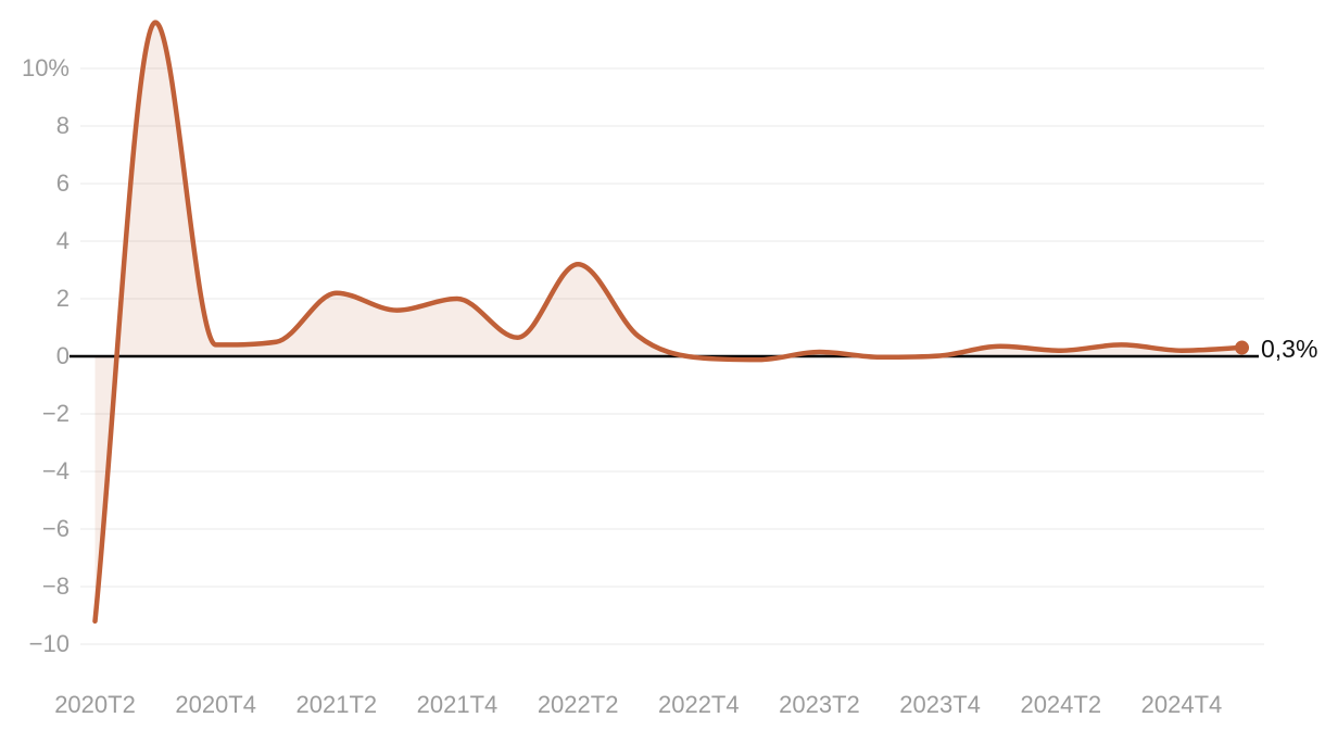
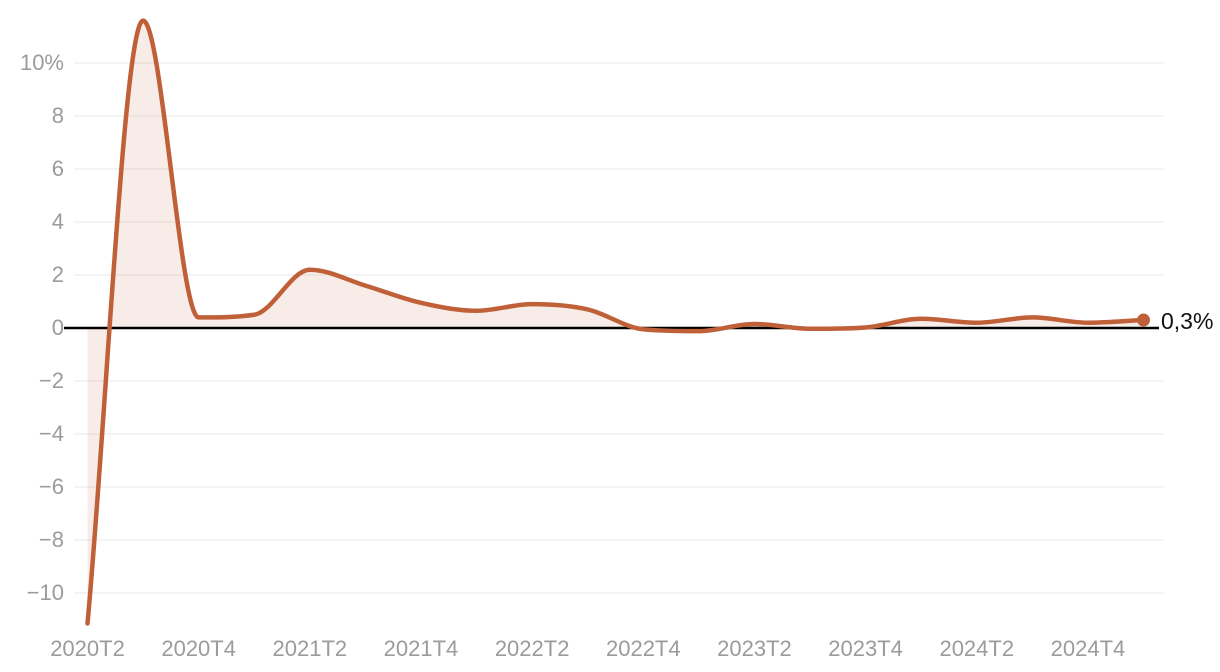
2020T2: -9.2% -> -11.2%
2021T4: 2.0% -> 0.9%
2022T2: 3.2% -> 0.9%
